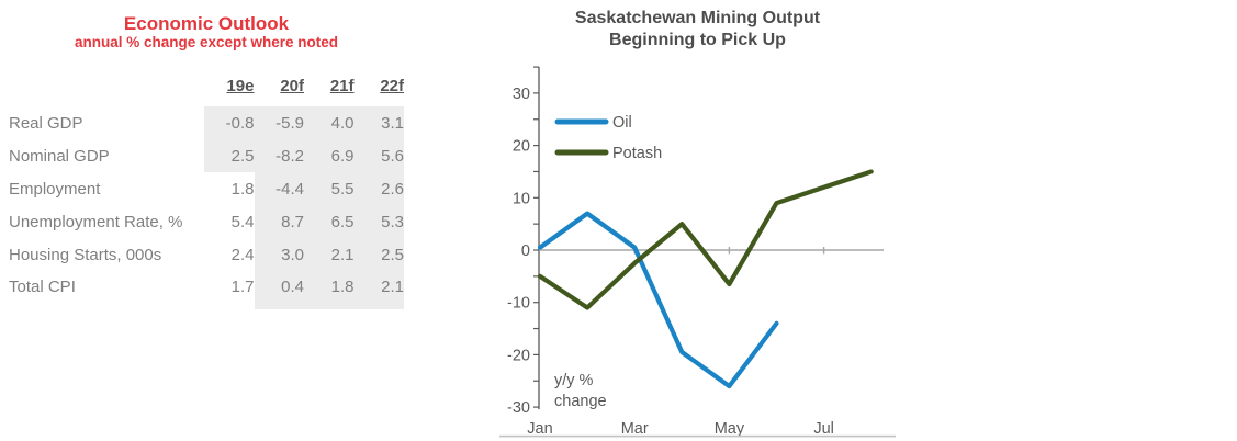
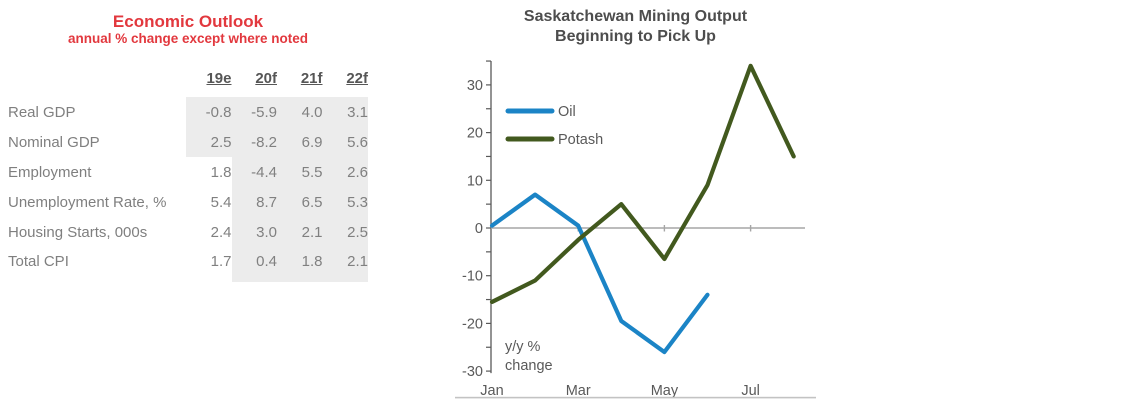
Potash/Jan: -5 -> -16
Potash/Jul: 12 -> 34
